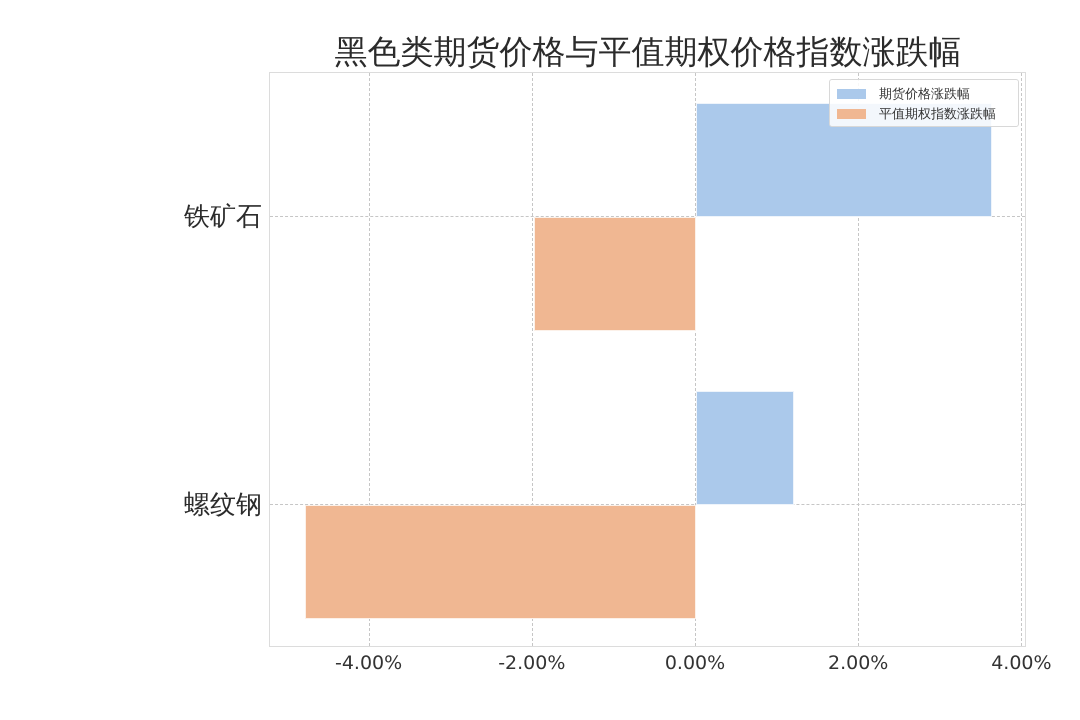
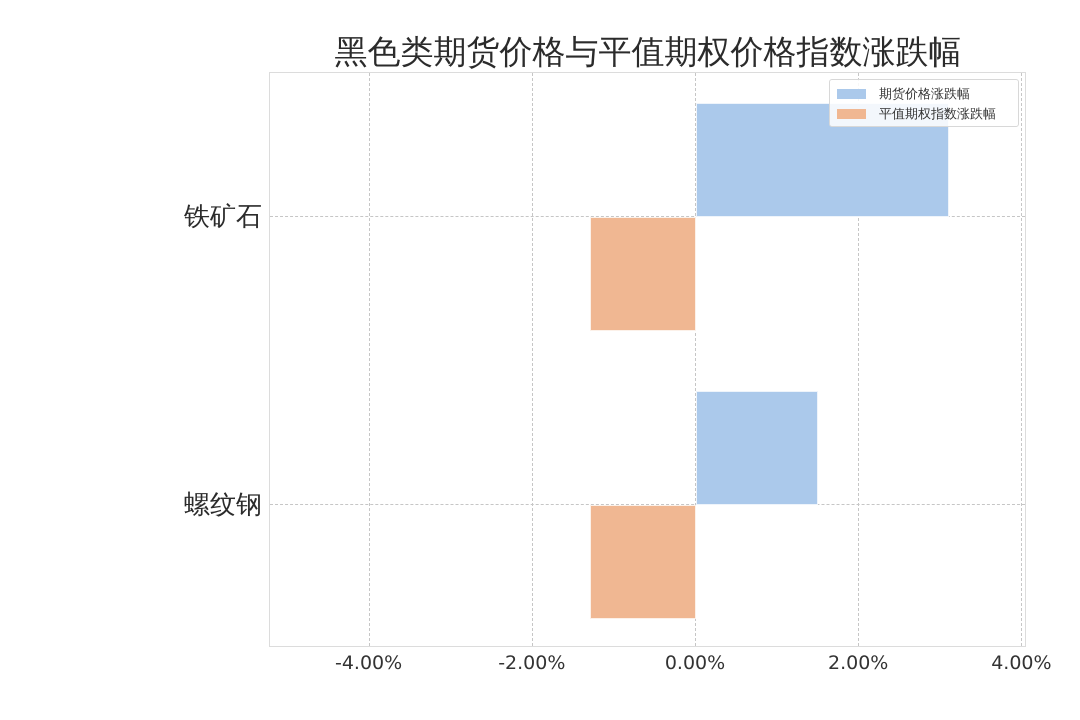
期货价格涨跌幅/铁矿石: 3.6% -> 3.1%
平值期权指数涨跌幅/铁矿石: -2.0% -> -1.3%
期货价格涨跌幅/螺纹钢: 1.2% -> 1.5%
平值期权指数涨跌幅/螺纹钢: -4.8% -> -1.3%
